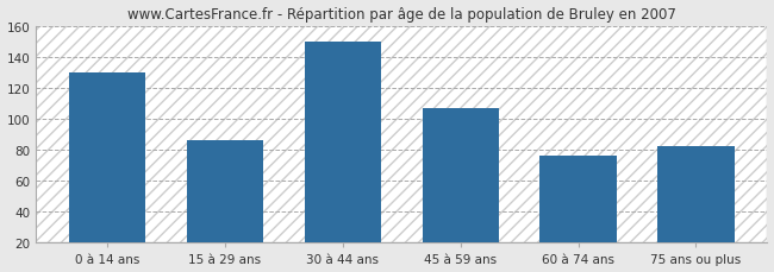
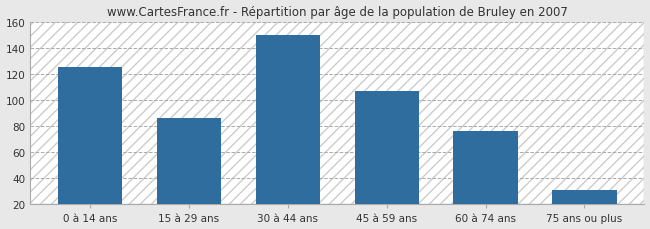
0 à 14 ans: 130 -> 125
75 ans ou plus: 82 -> 31
